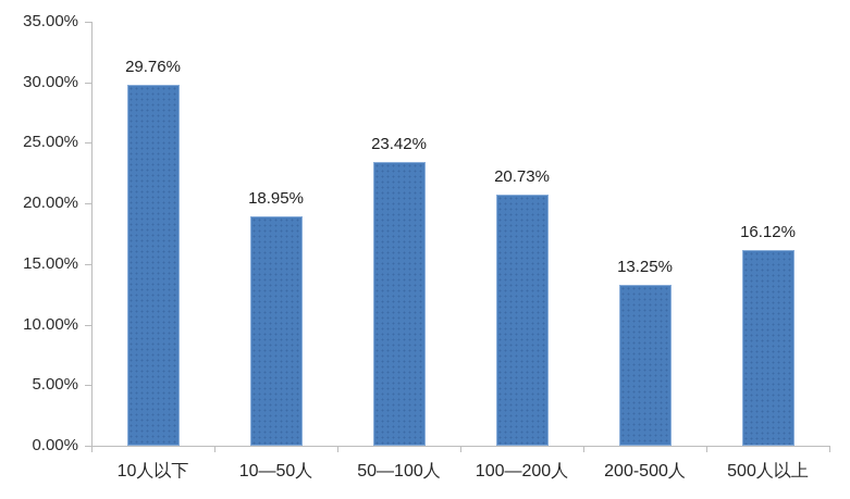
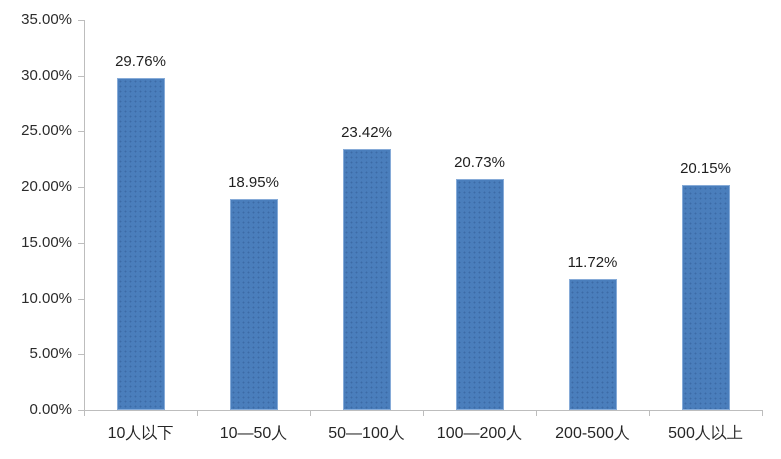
200-500人: 13.25% -> 11.72%
500人以上: 16.12% -> 20.15%
